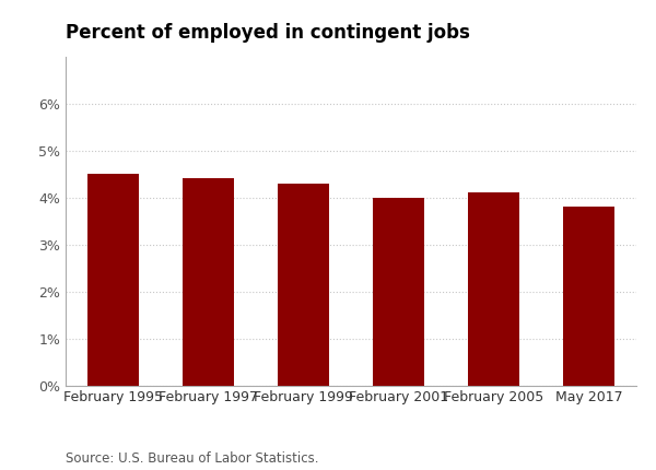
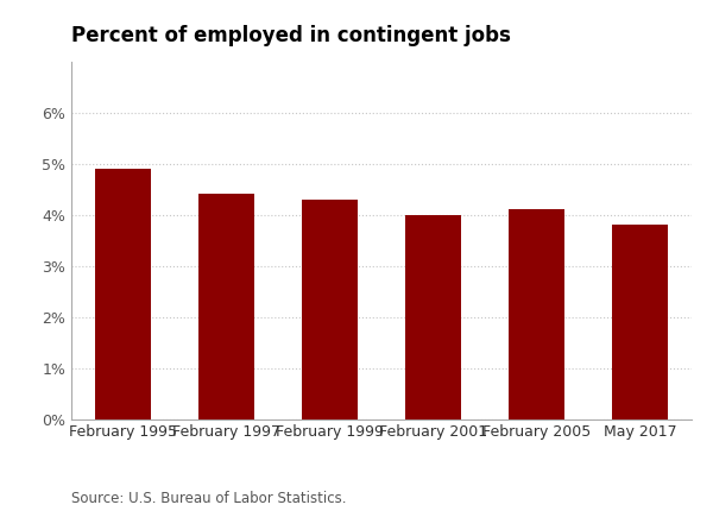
February 1995: 4.5% -> 4.9%
